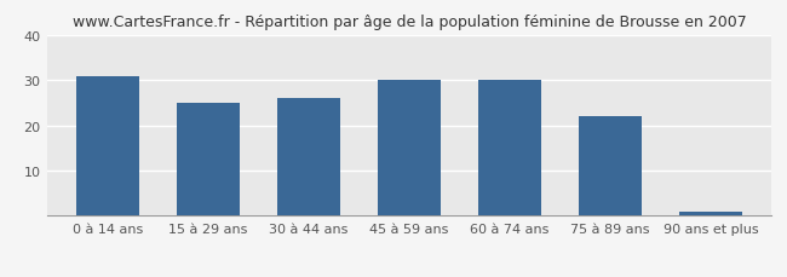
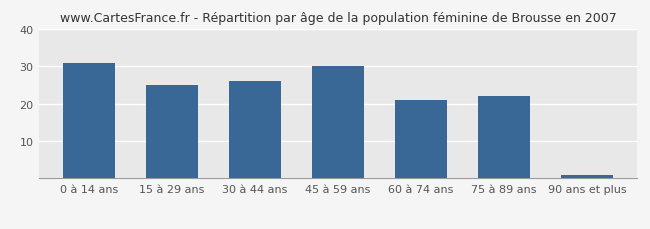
60 à 74 ans: 30 -> 21
